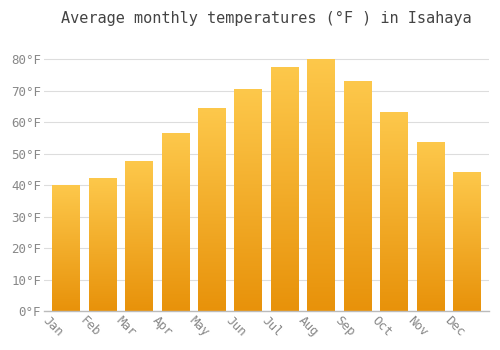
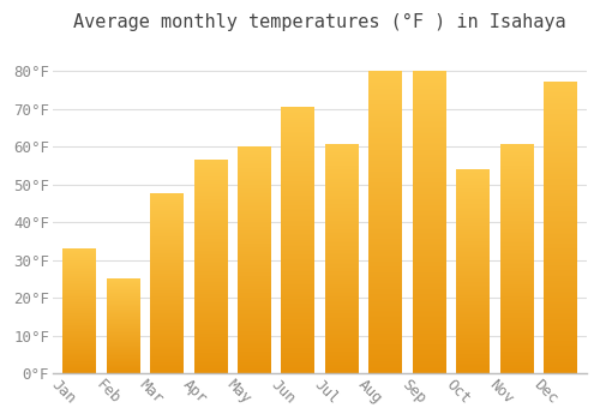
Jan: 40.0°F -> 33.0°F
Feb: 42.0°F -> 25.0°F
May: 64.5°F -> 60.0°F
Jul: 77.5°F -> 60.5°F
Sep: 73.0°F -> 80.0°F
Oct: 63.0°F -> 54.0°F
Nov: 53.5°F -> 60.5°F
Dec: 44.0°F -> 77.0°F
